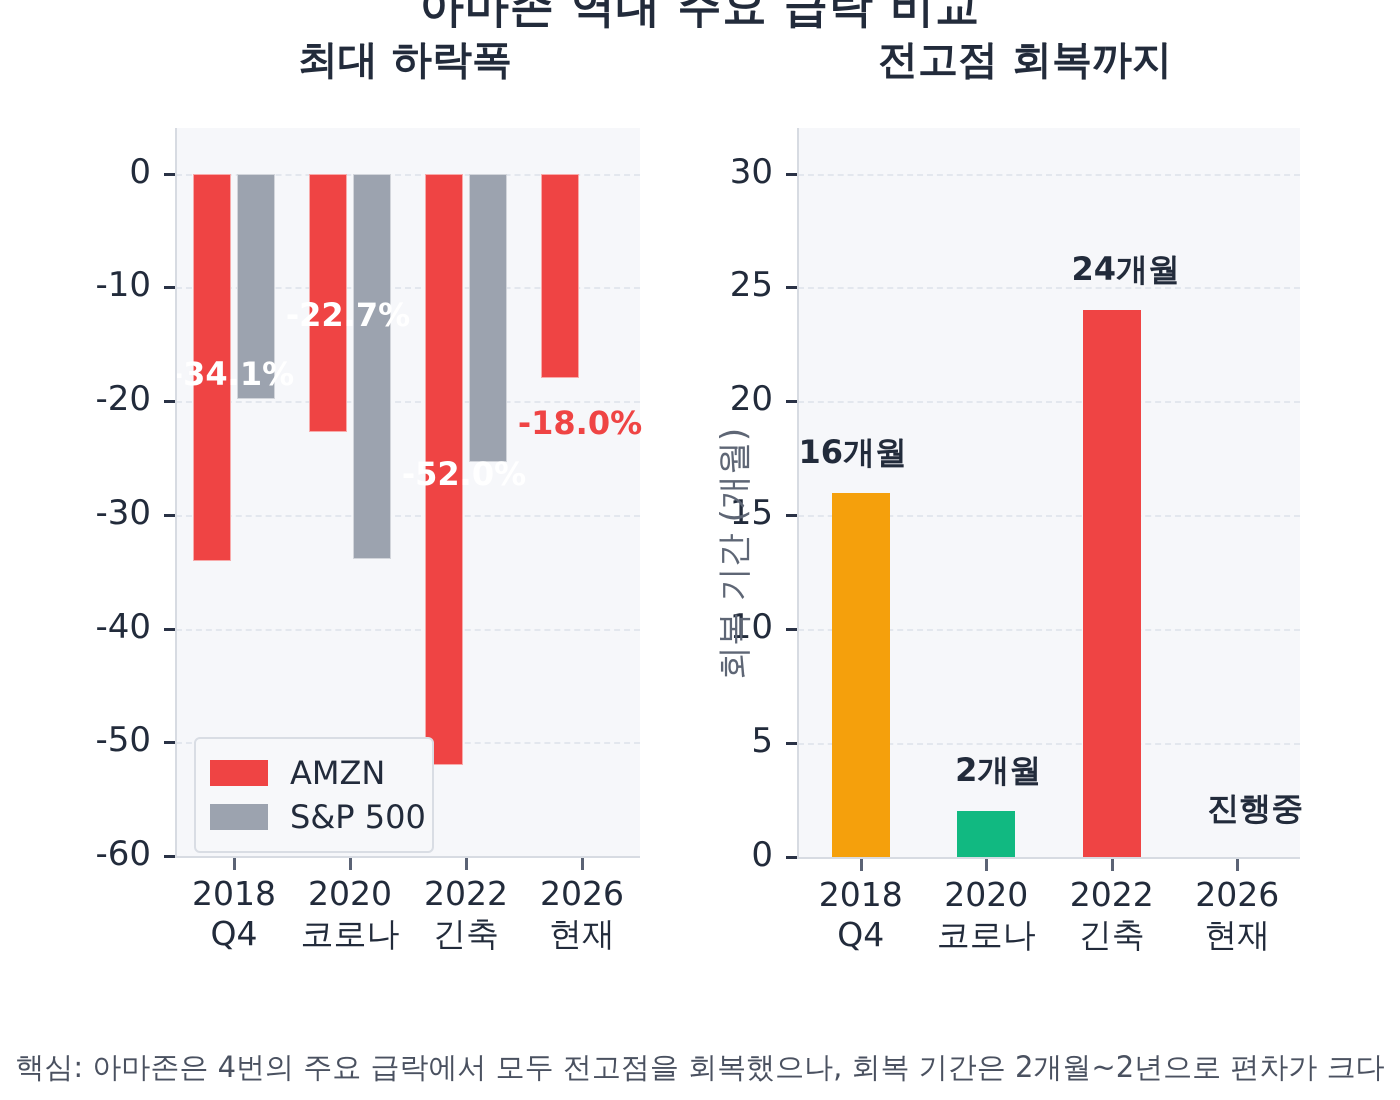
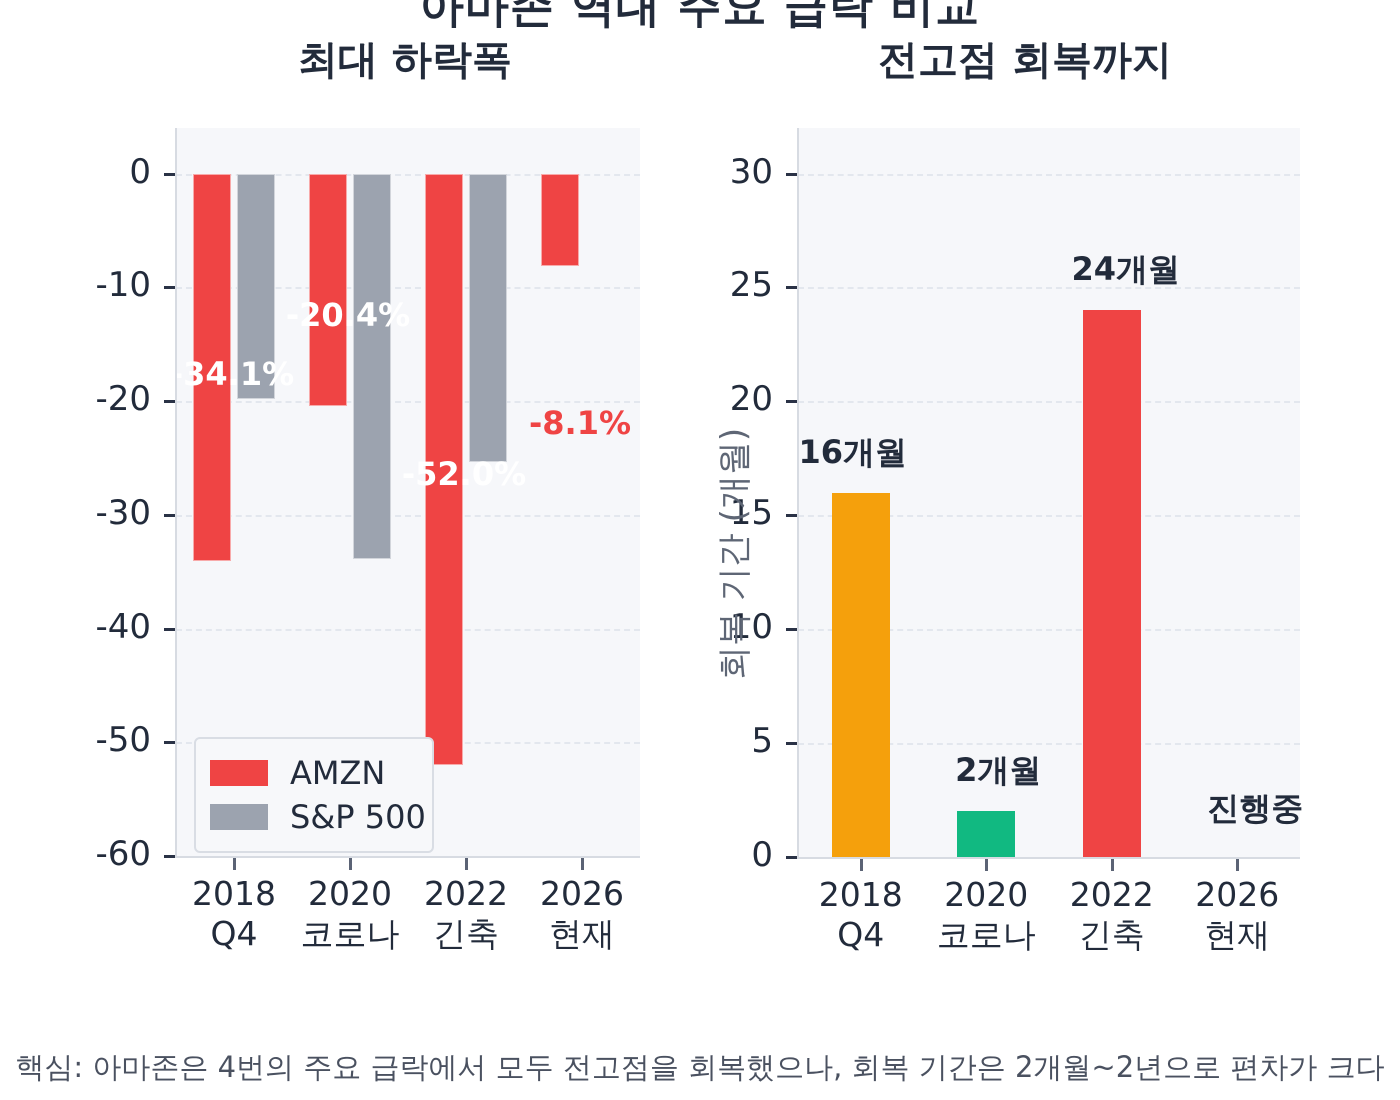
최대 하락폭/AMZN/2020 코로나: -22.7% -> -20.4%
최대 하락폭/AMZN/2026 현재: -18.0% -> -8.1%
